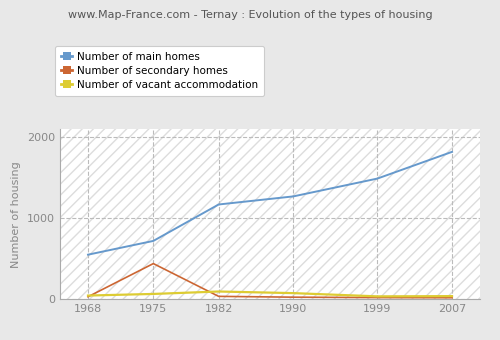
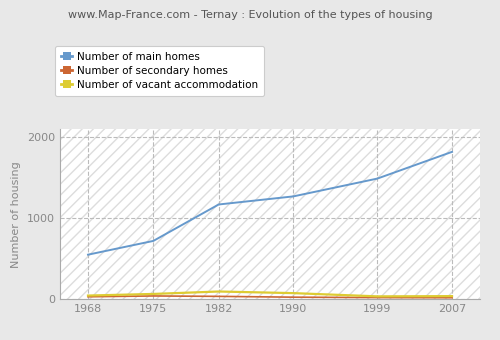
Number of secondary homes/1975: 440 -> 40
